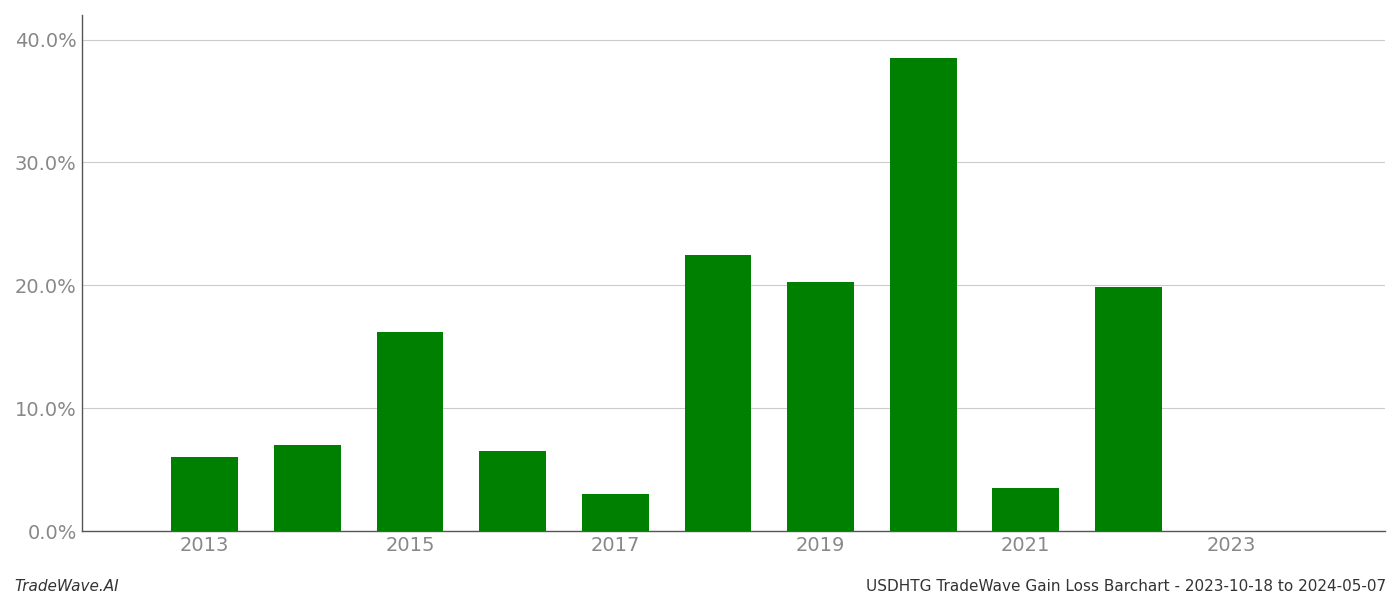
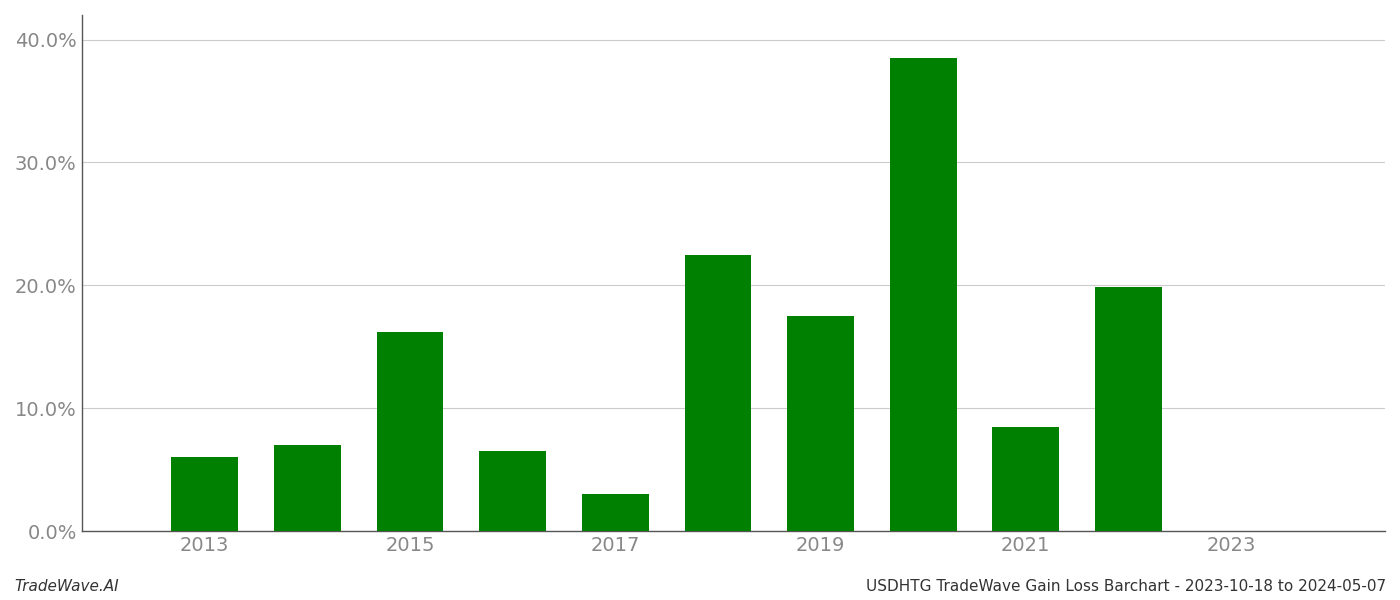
2019: 20.3% -> 17.5%
2021: 3.5% -> 8.5%
